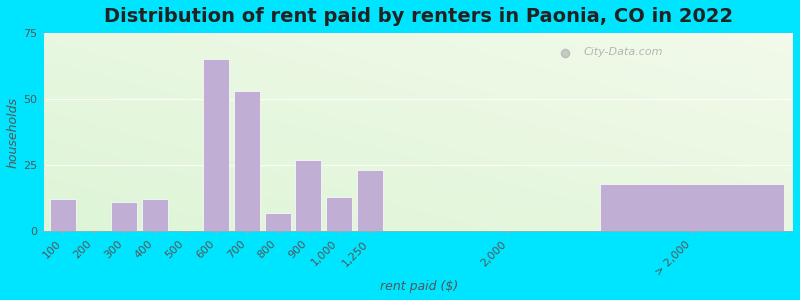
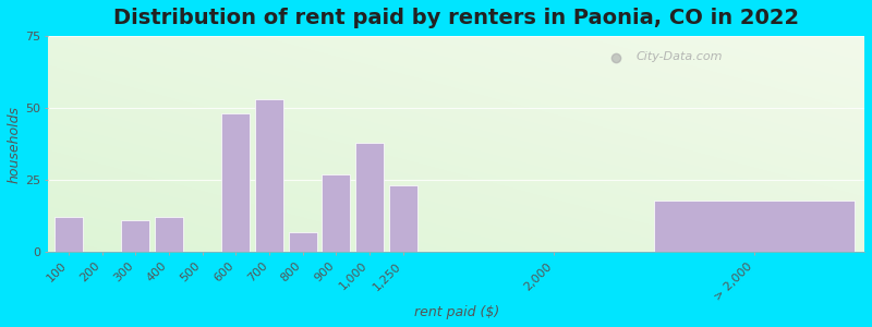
600: 65 -> 48
1,000: 13 -> 38
